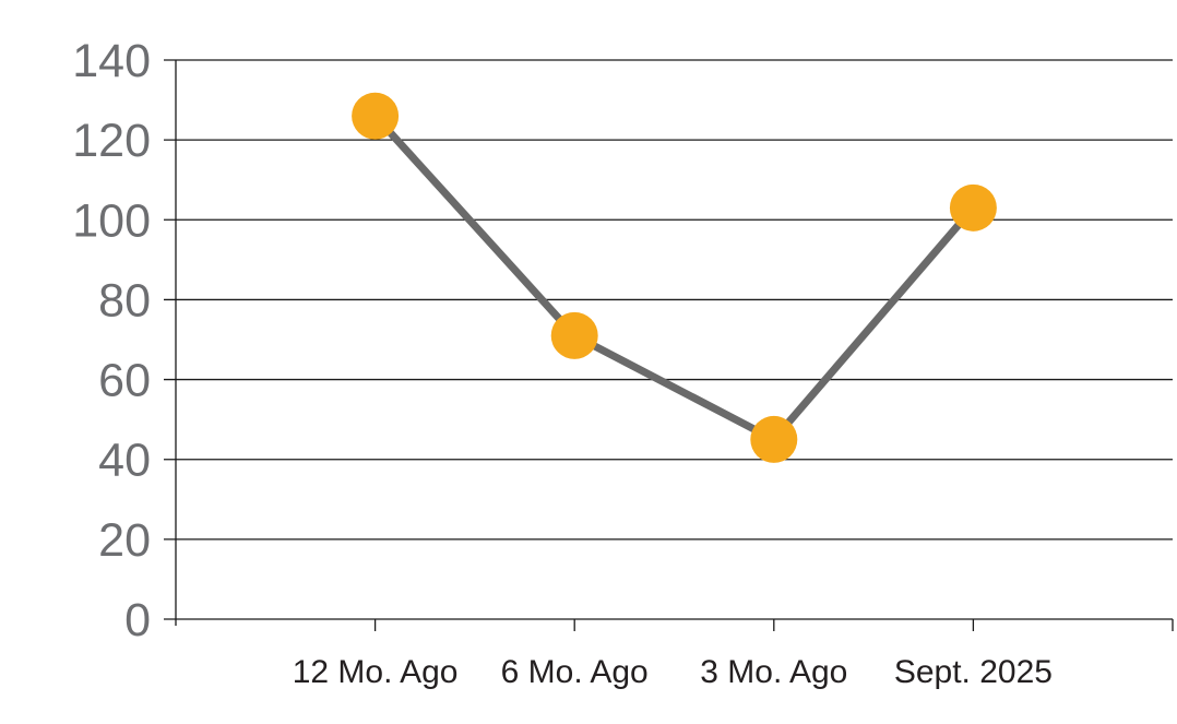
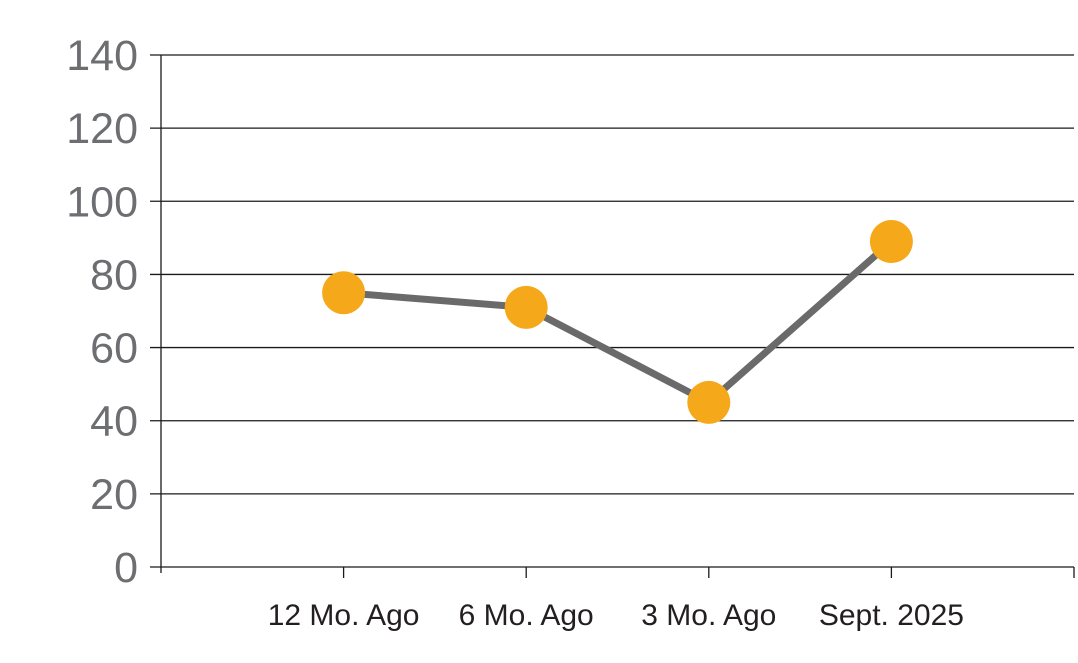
12 Mo. Ago: 126 -> 75
Sept. 2025: 103 -> 89
